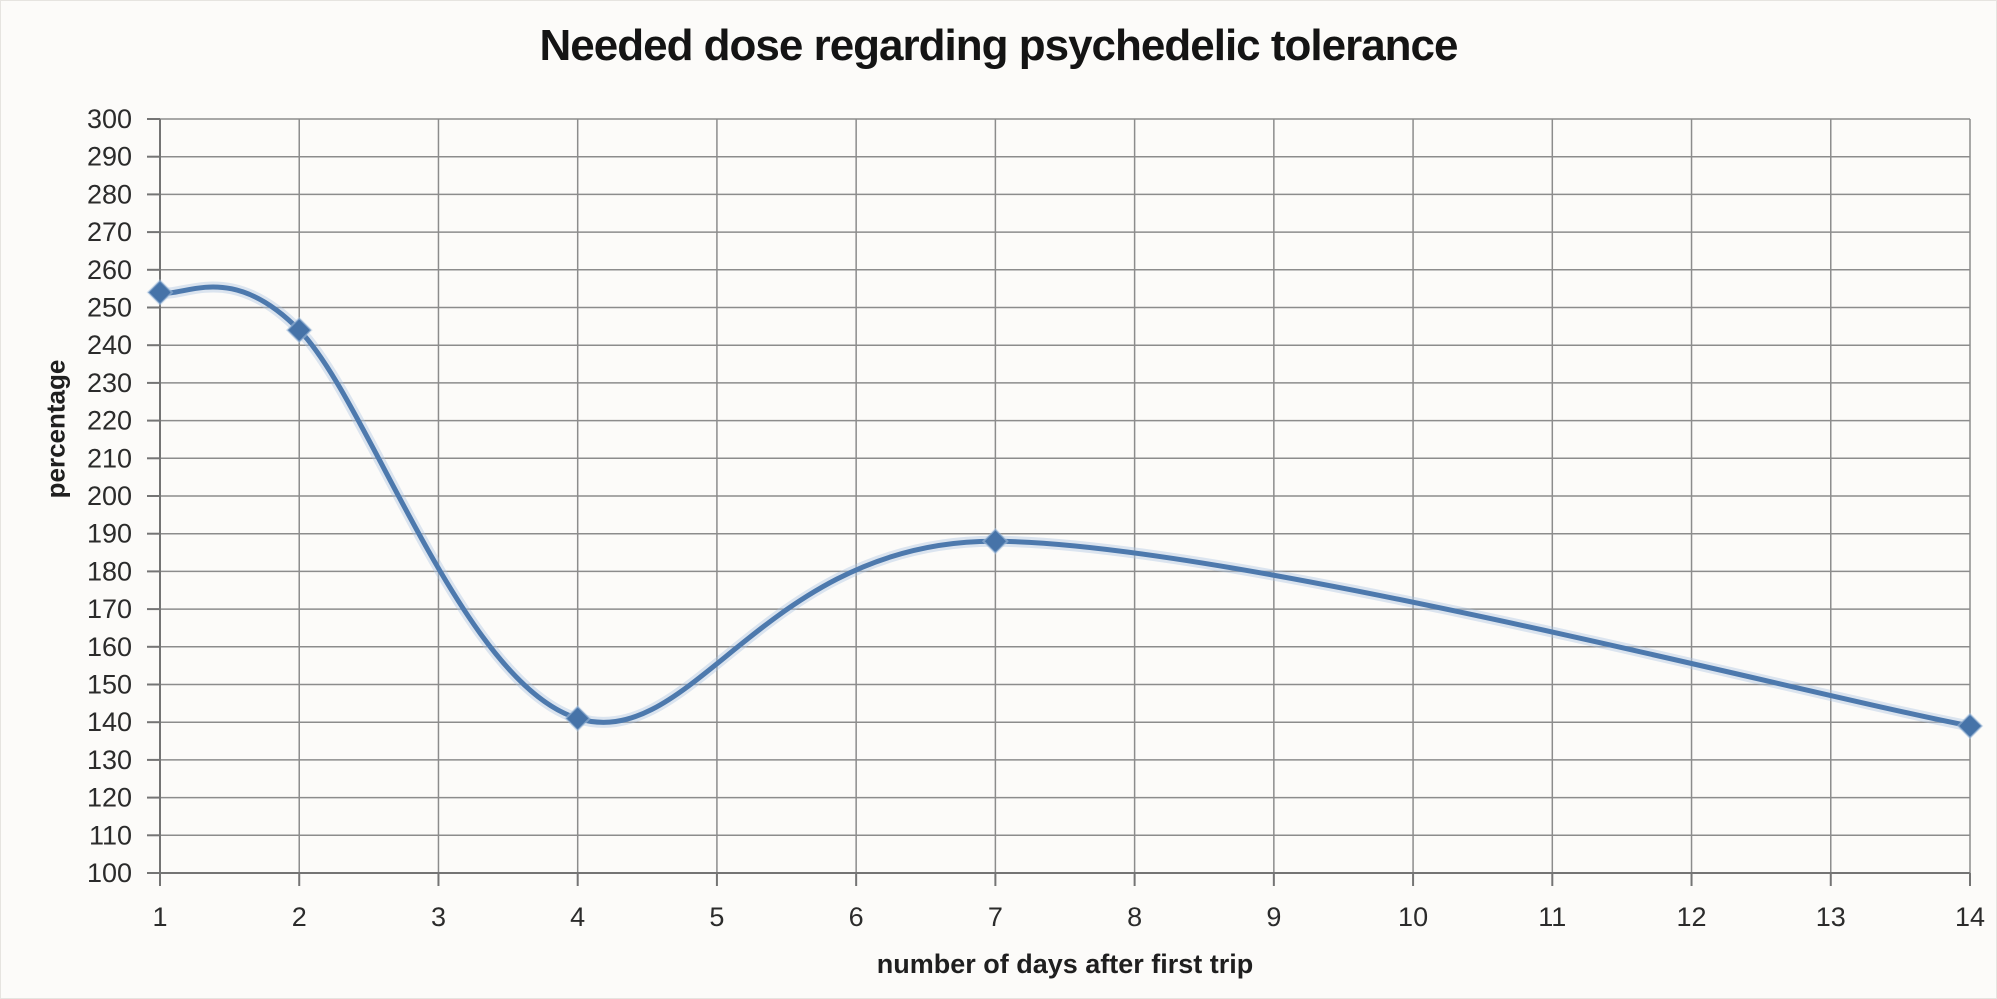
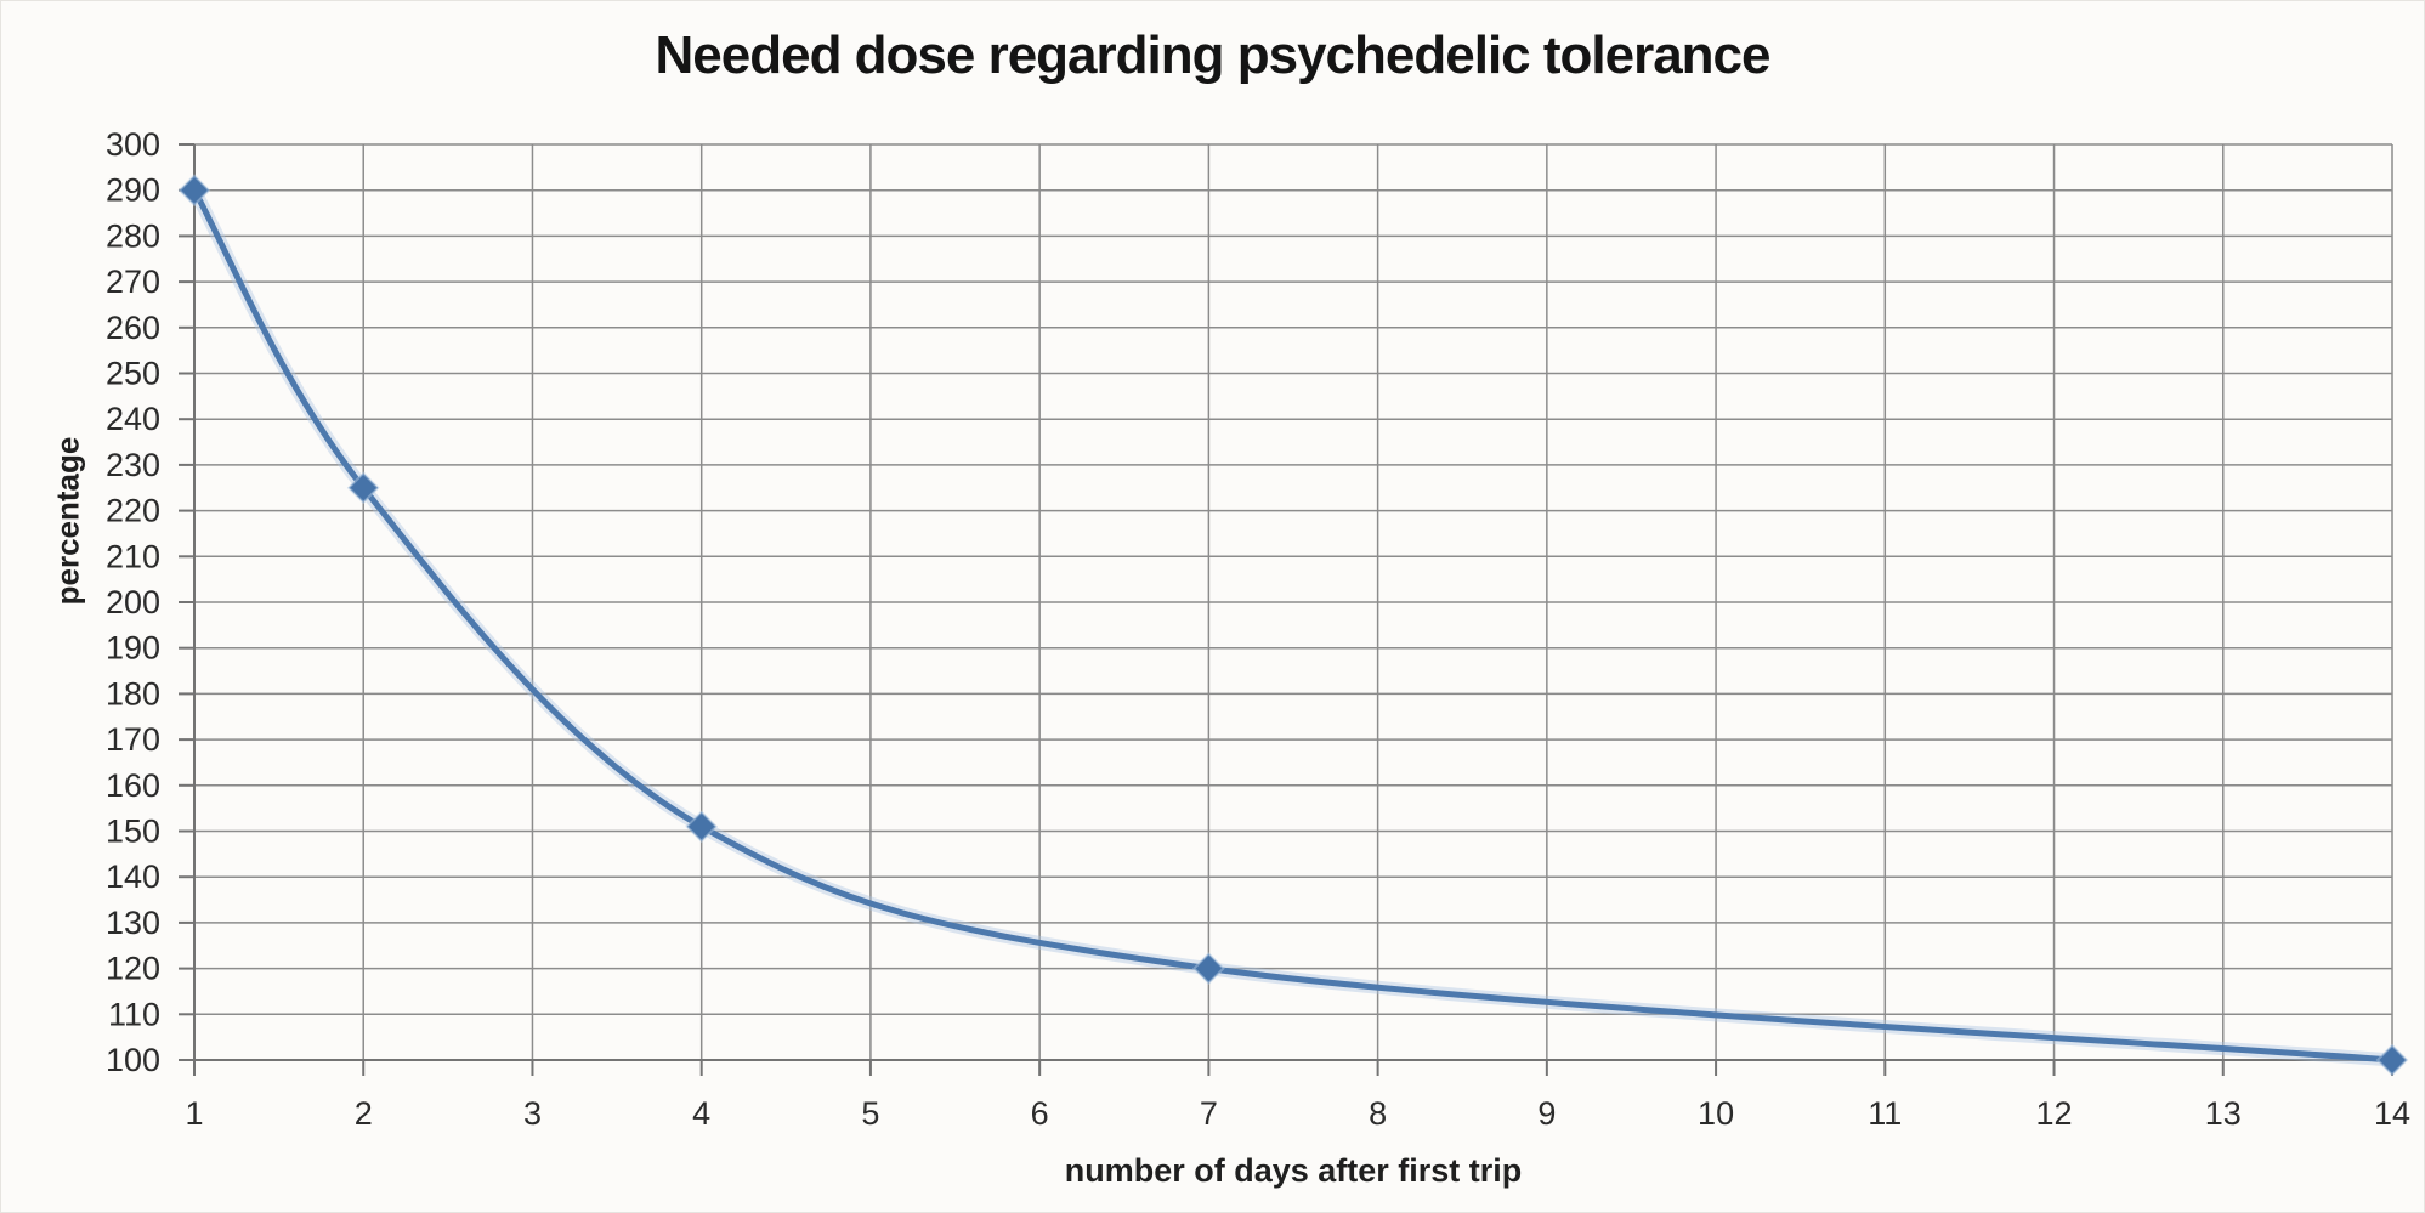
1: 254 -> 290
2: 244 -> 225
4: 141 -> 151
7: 188 -> 120
14: 139 -> 100
